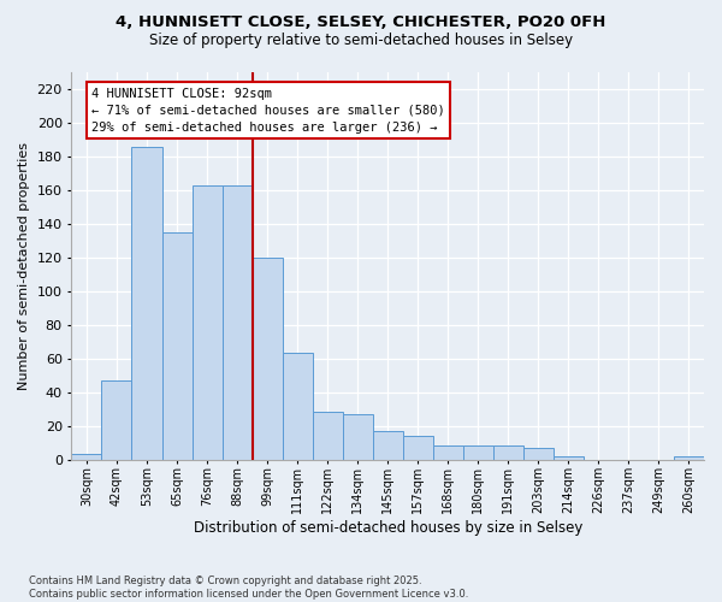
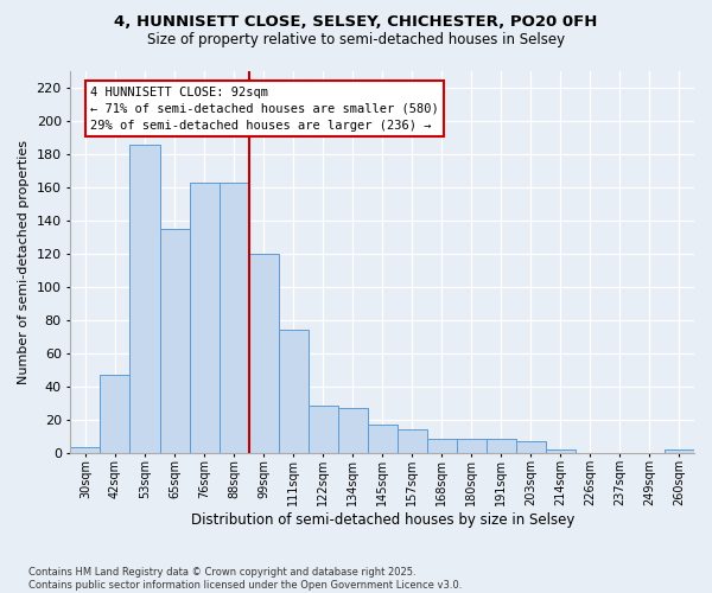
111sqm: 63 -> 74
